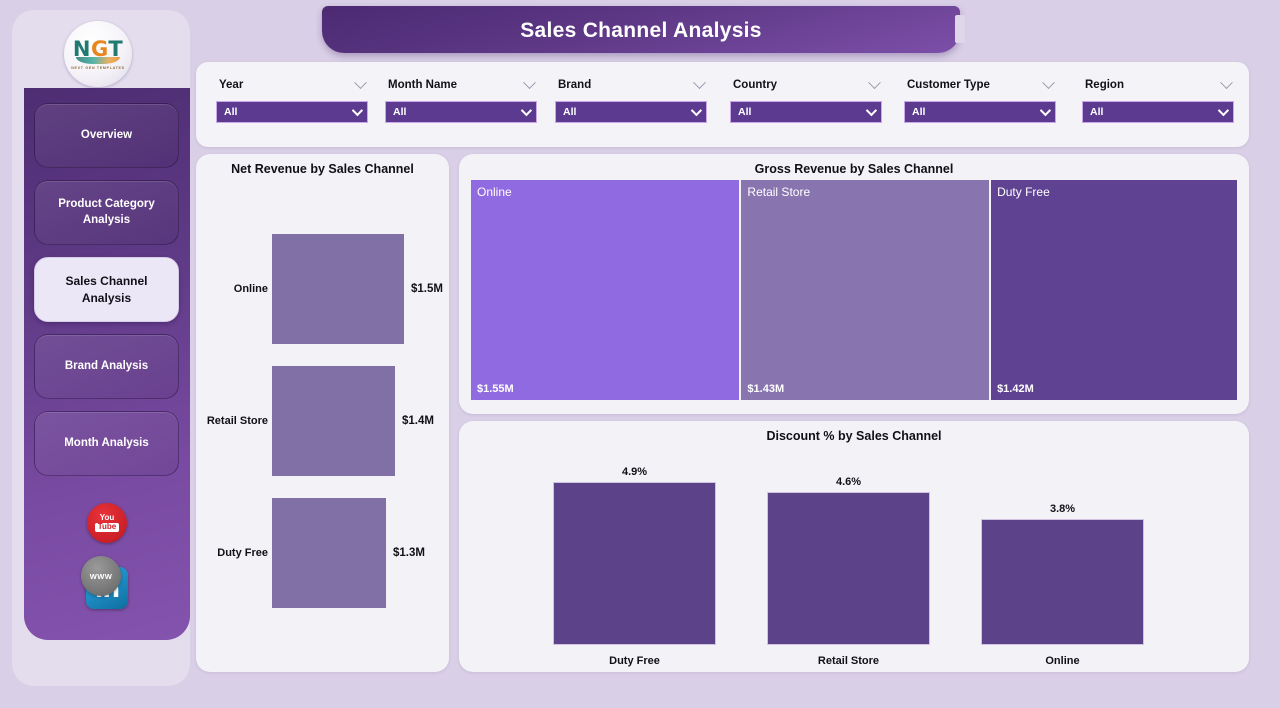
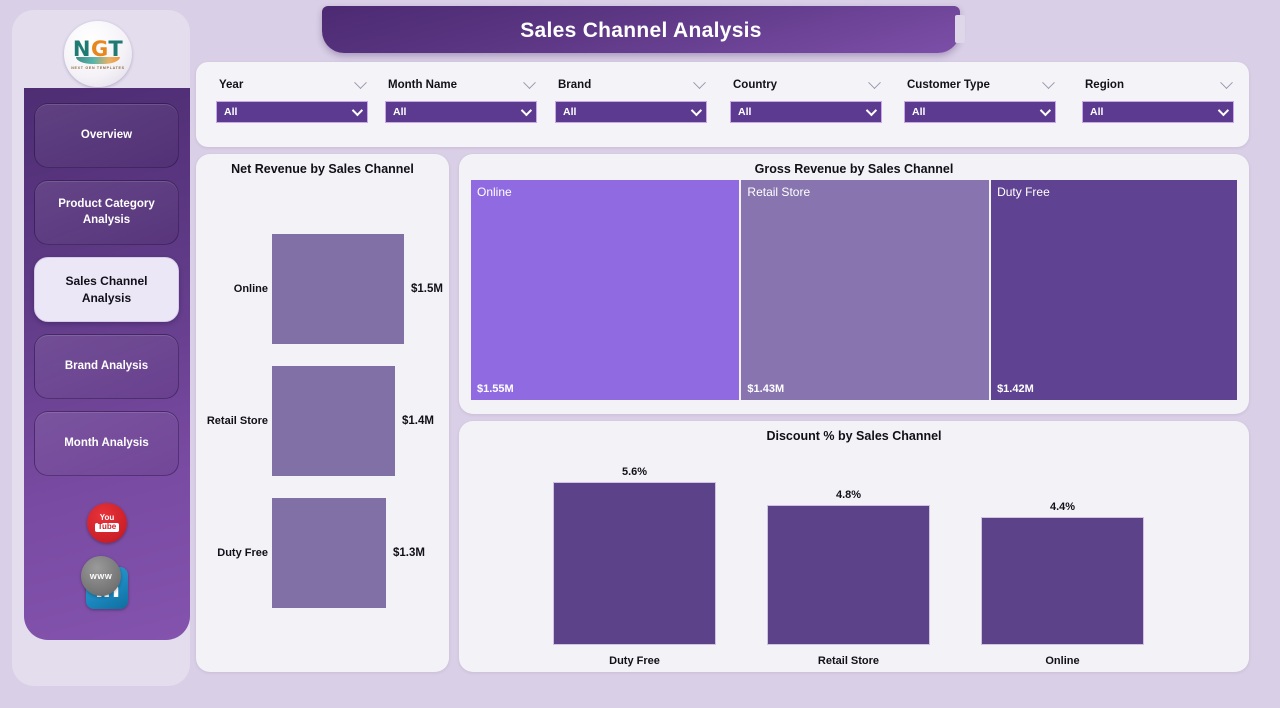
Discount % by Sales Channel/Duty Free: 4.9% -> 5.6%
Discount % by Sales Channel/Retail Store: 4.6% -> 4.8%
Discount % by Sales Channel/Online: 3.8% -> 4.4%
